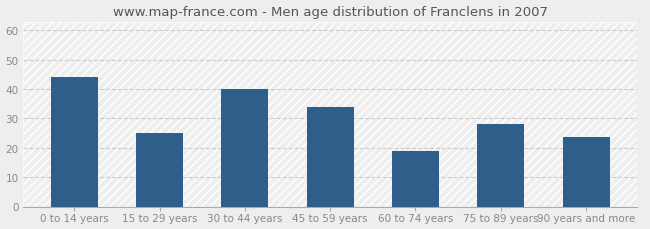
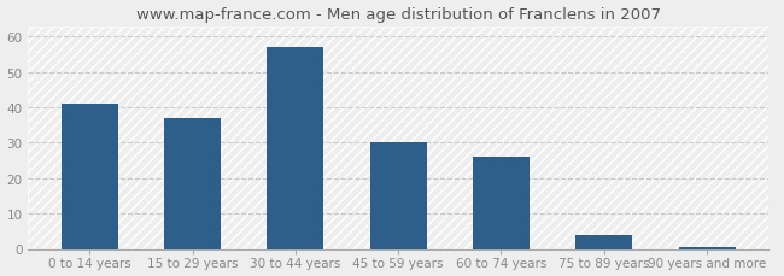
0 to 14 years: 44.0 -> 41.0
15 to 29 years: 25.0 -> 37.0
30 to 44 years: 40.0 -> 57.0
45 to 59 years: 34.0 -> 30.0
60 to 74 years: 19.0 -> 26.0
75 to 89 years: 28.0 -> 4.0
90 years and more: 23.5 -> 0.5
